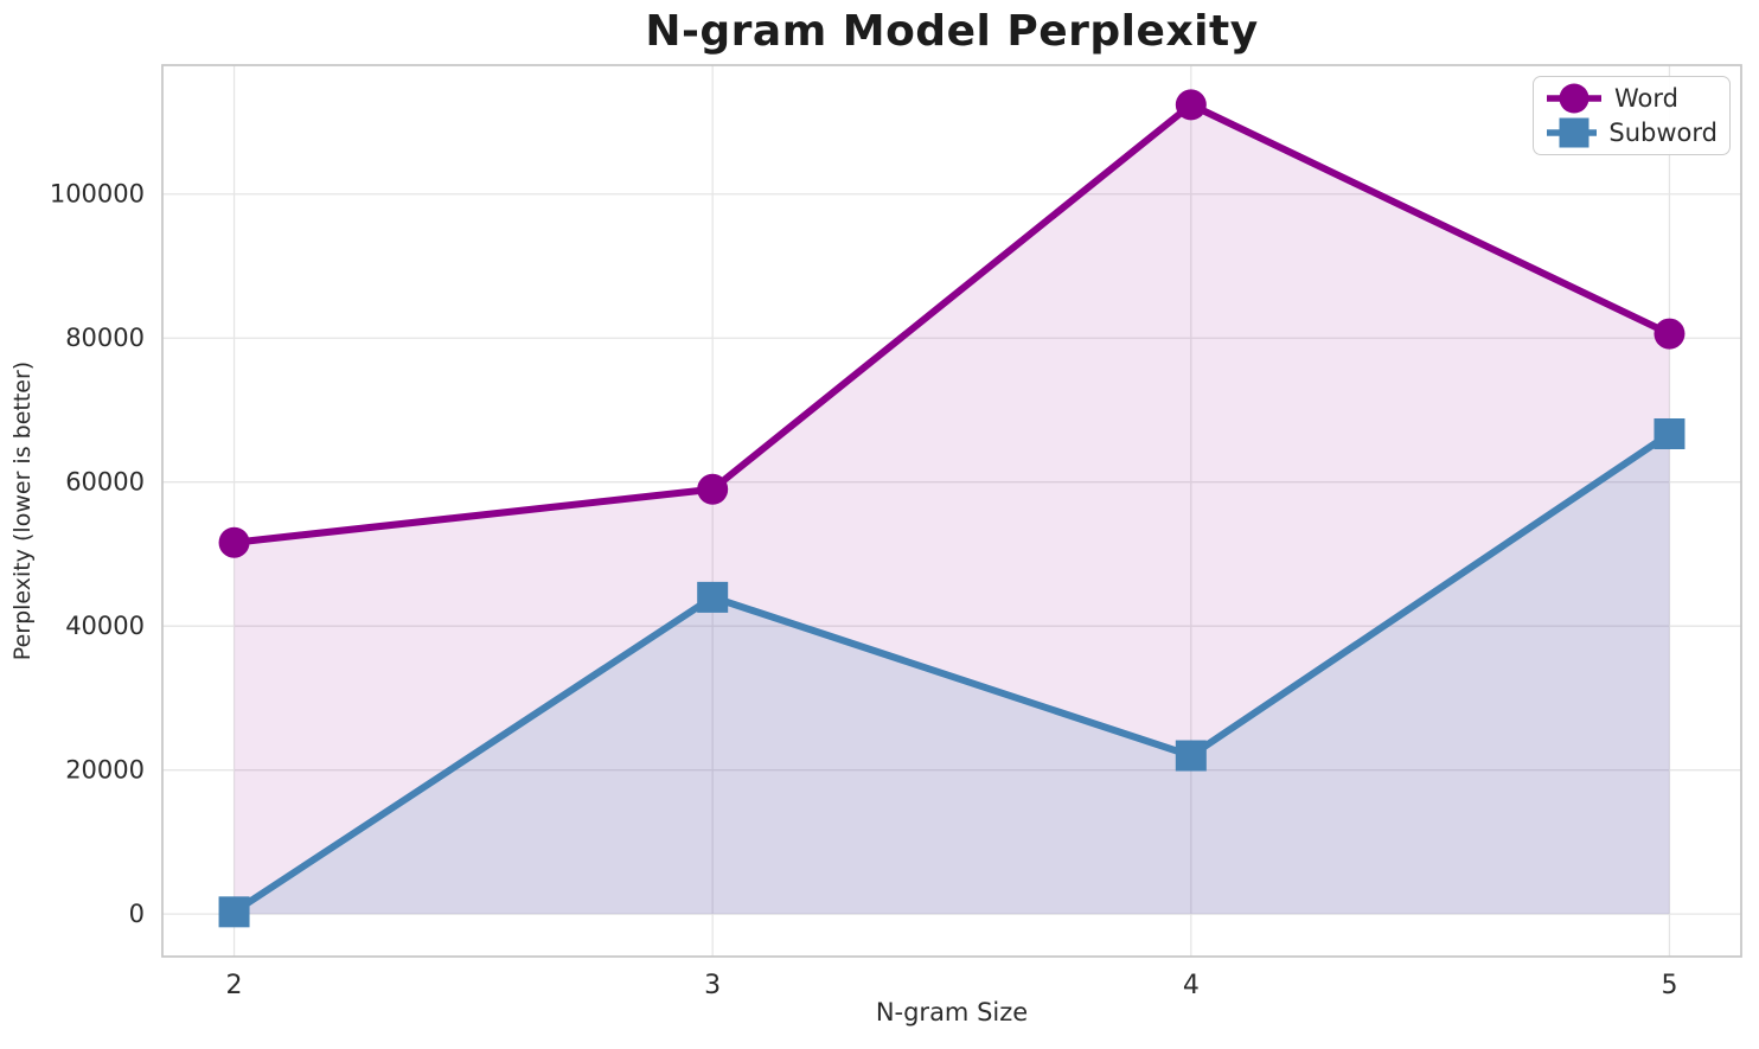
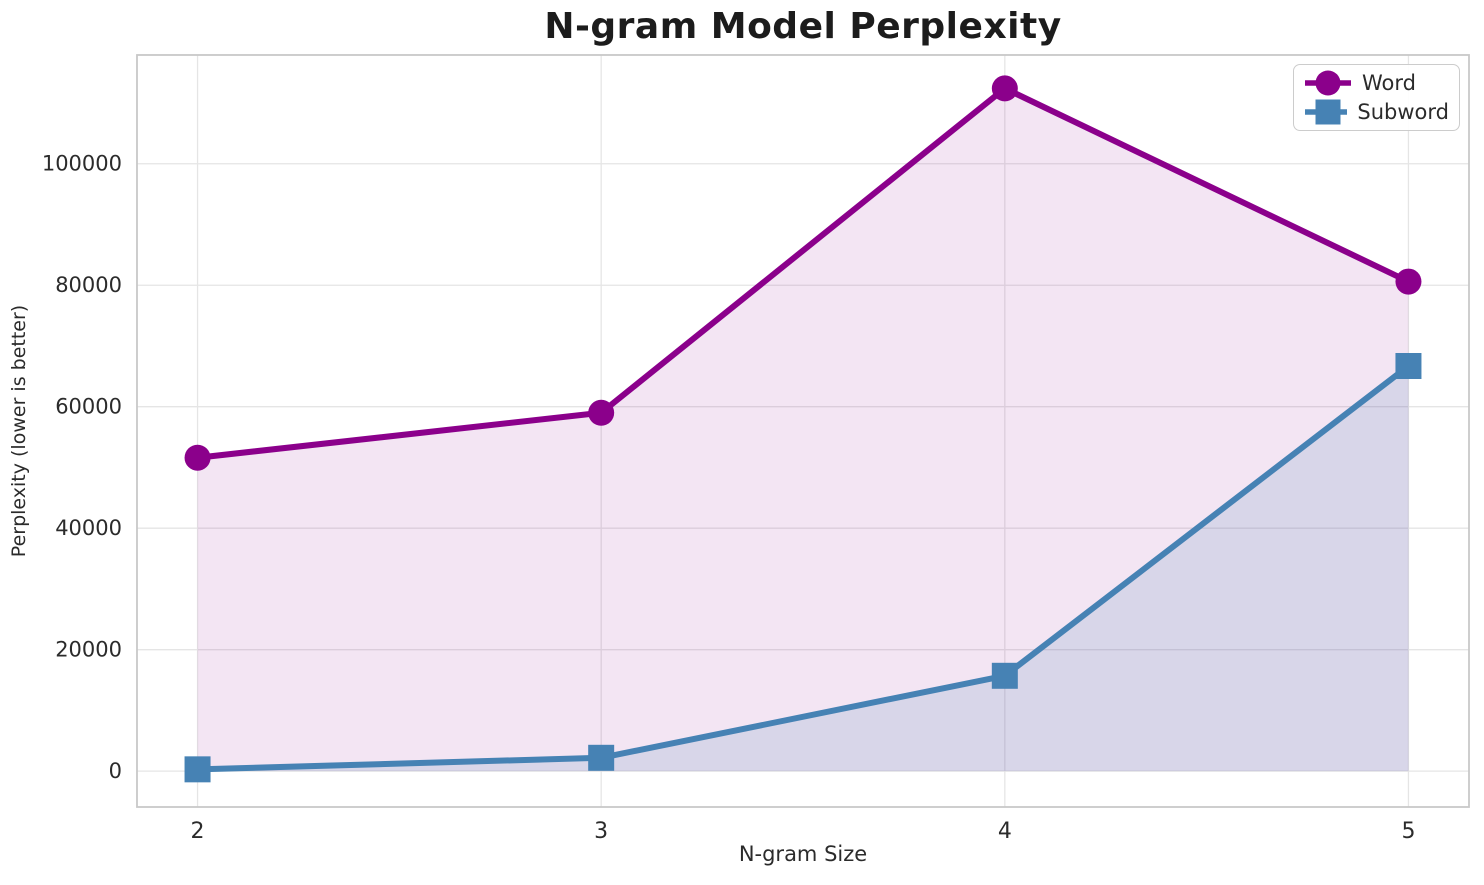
Subword/3: 44000 -> 2000
Subword/4: 22000 -> 16000
